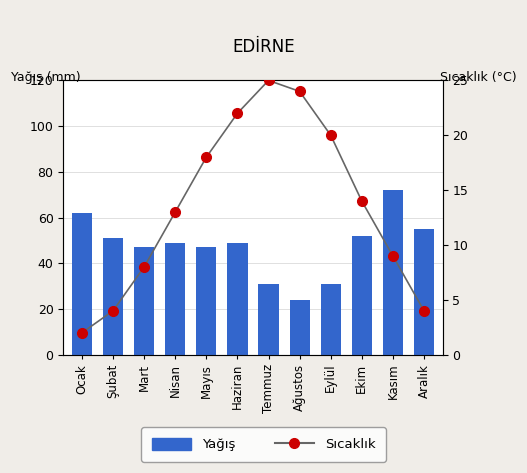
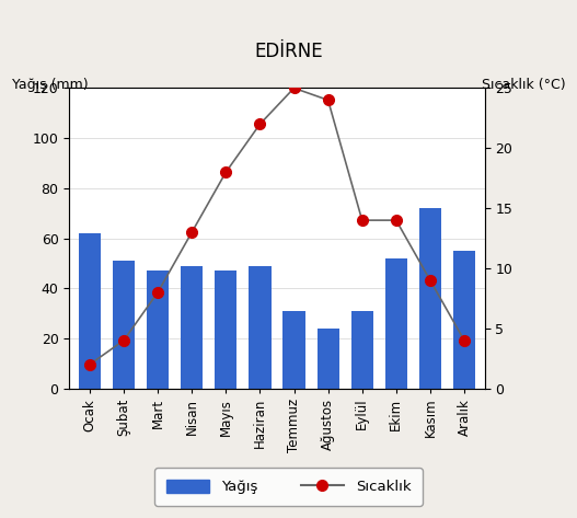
Sıcaklık/Eylül: 20 -> 14
